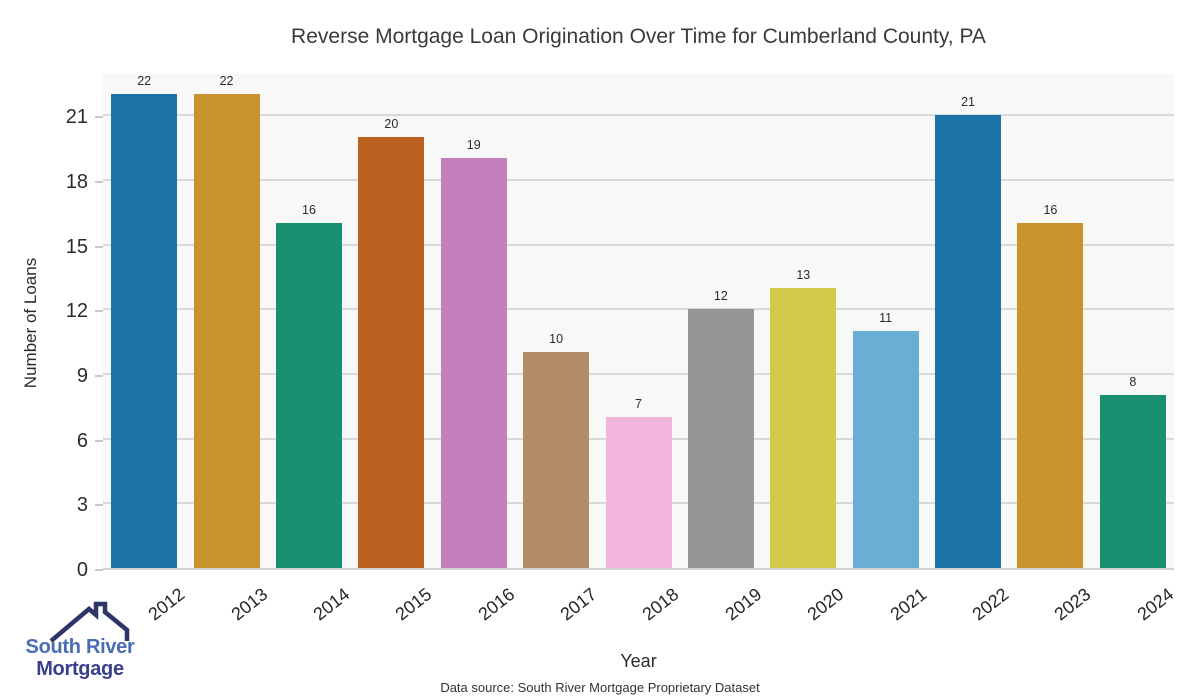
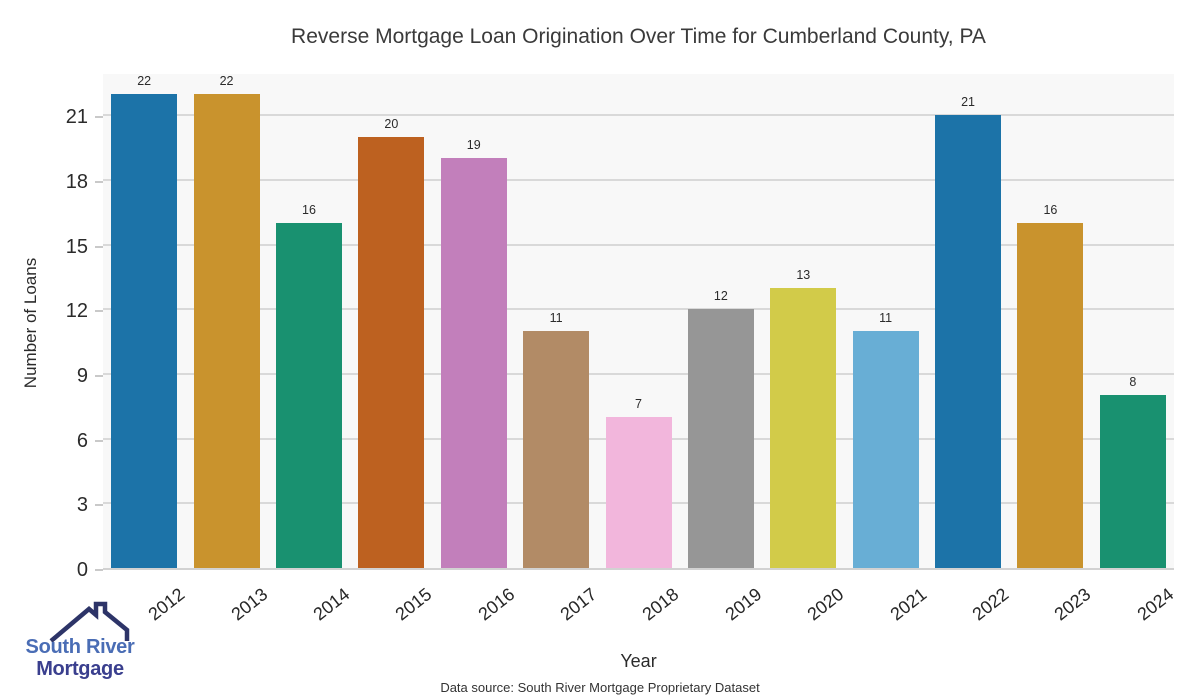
2017: 10 -> 11
